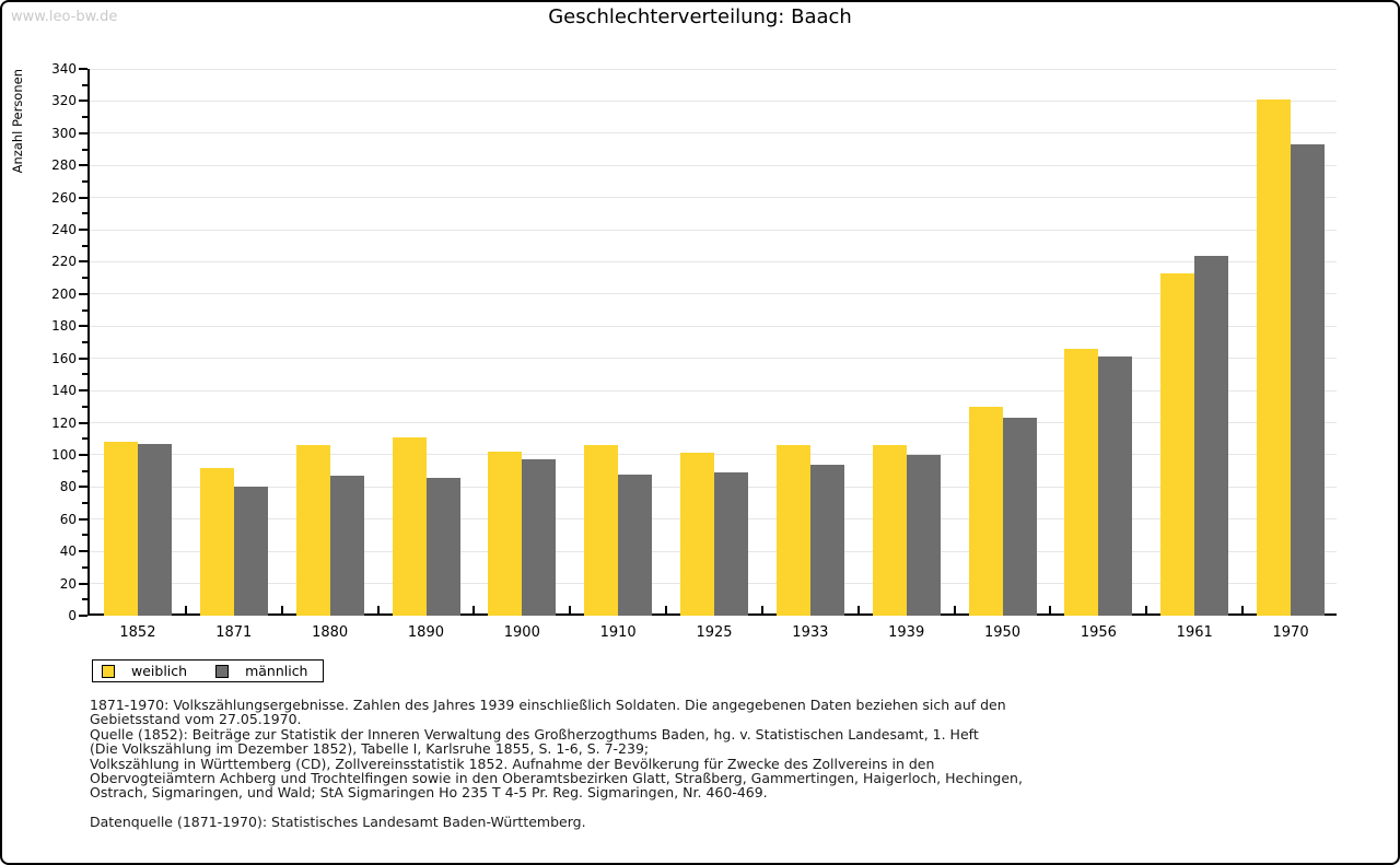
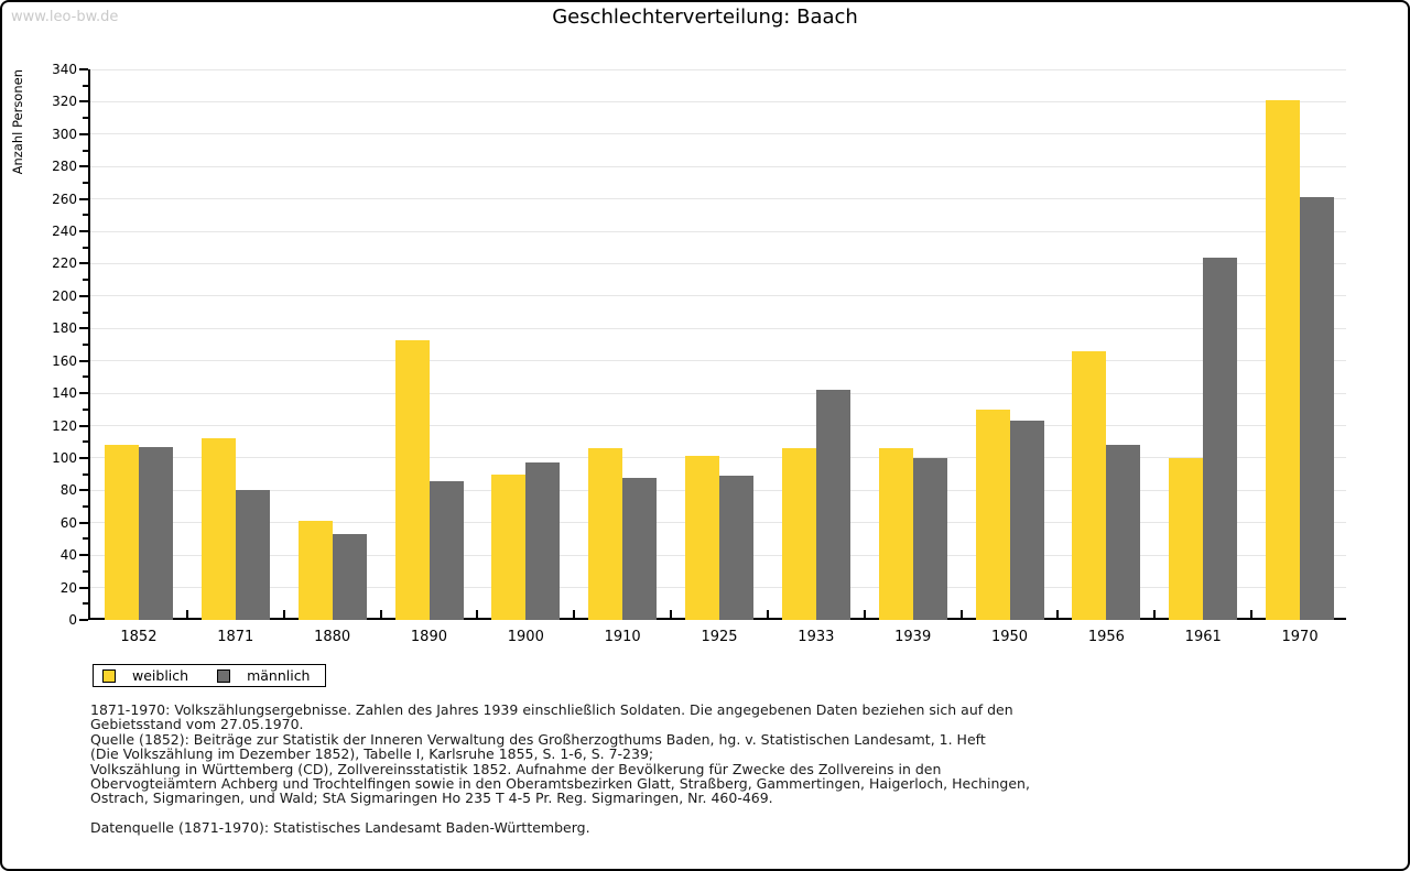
weiblich/1871: 92 -> 112
weiblich/1880: 106 -> 61
männlich/1880: 87 -> 53
weiblich/1890: 111 -> 173
weiblich/1900: 102 -> 90
männlich/1933: 94 -> 142
männlich/1956: 161 -> 108
weiblich/1961: 213 -> 100
männlich/1970: 293 -> 261
